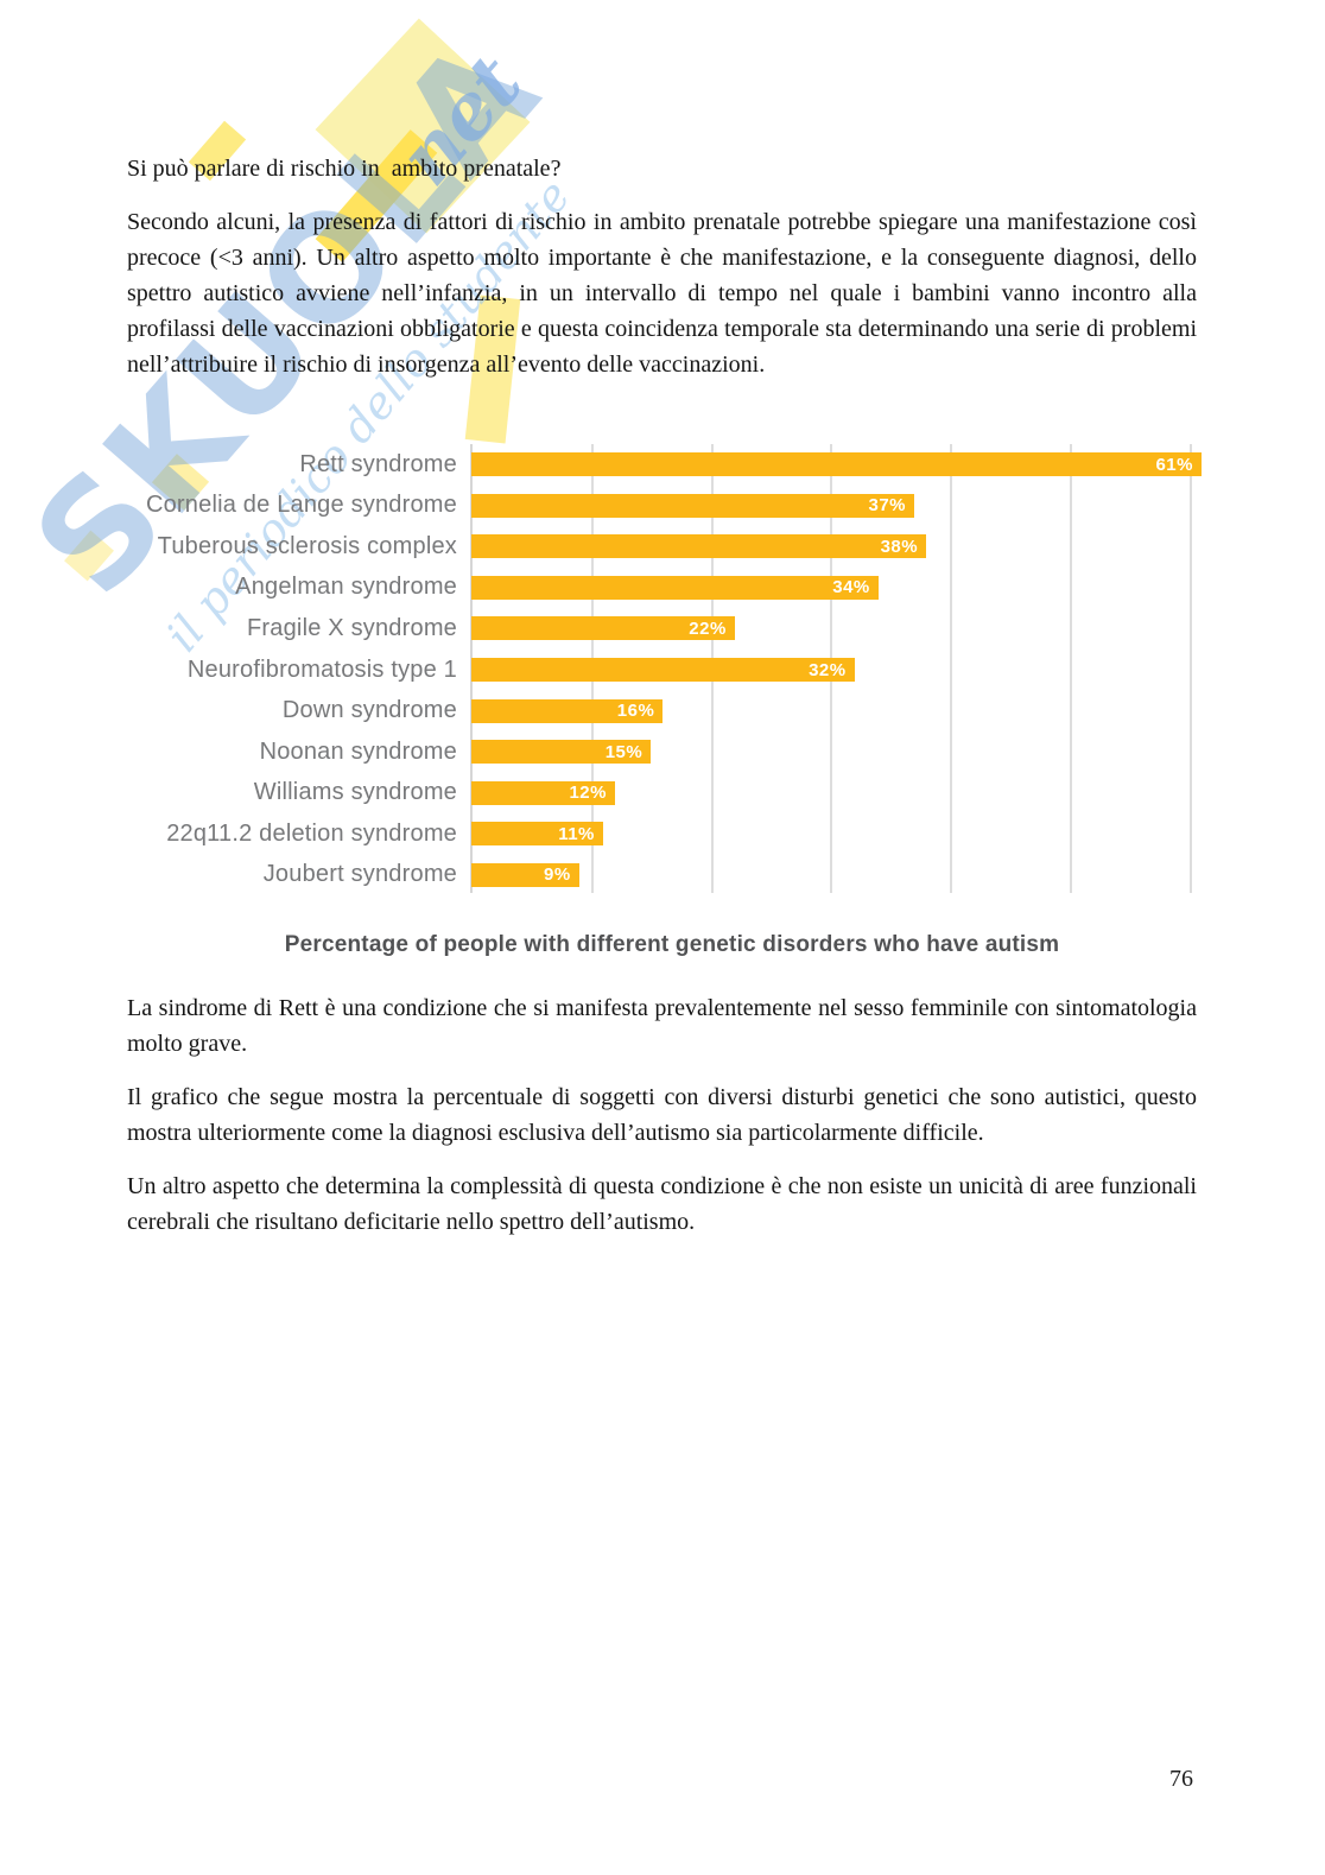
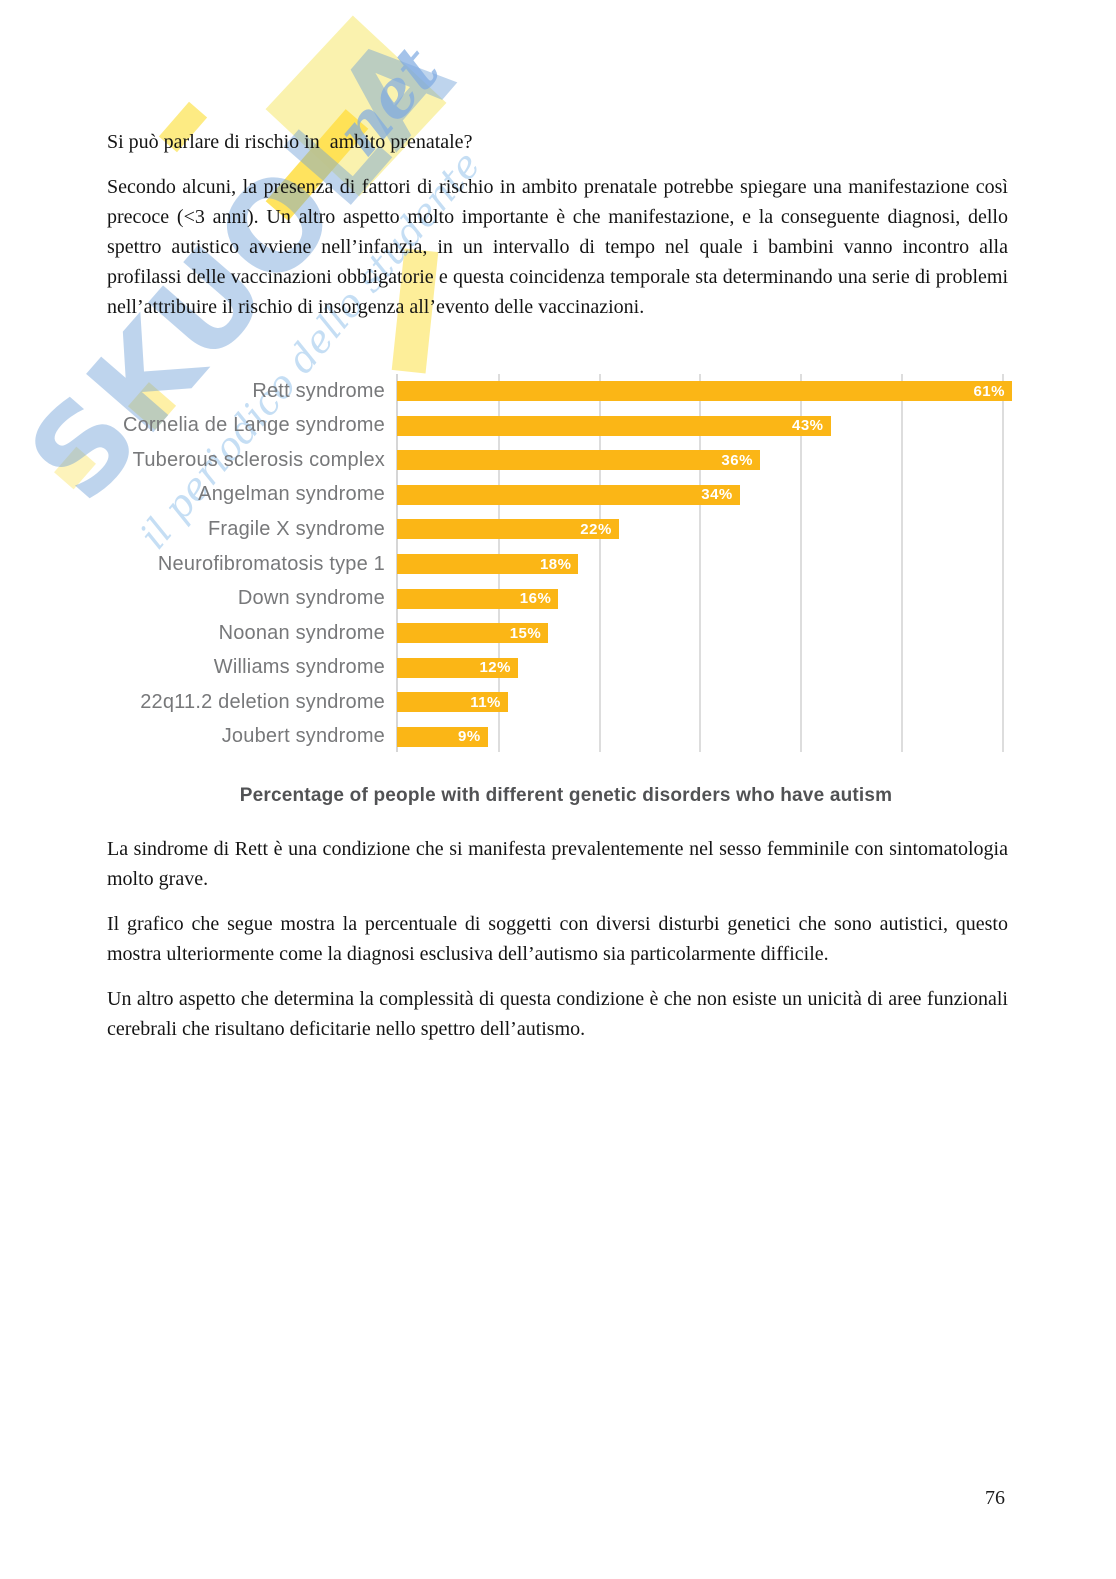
Cornelia de Lange syndrome: 37% -> 43%
Tuberous sclerosis complex: 38% -> 36%
Neurofibromatosis type 1: 32% -> 18%
